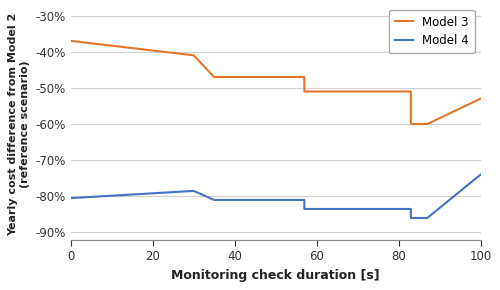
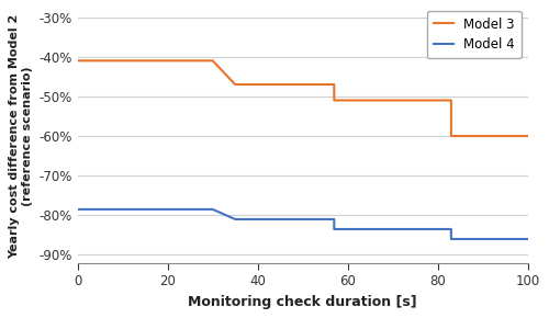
Model 3/0: -37% -> -41%
Model 4/0: -80.5% -> -78.5%
Model 3/100: -53% -> -60%
Model 4/100: -74.0% -> -86.0%
